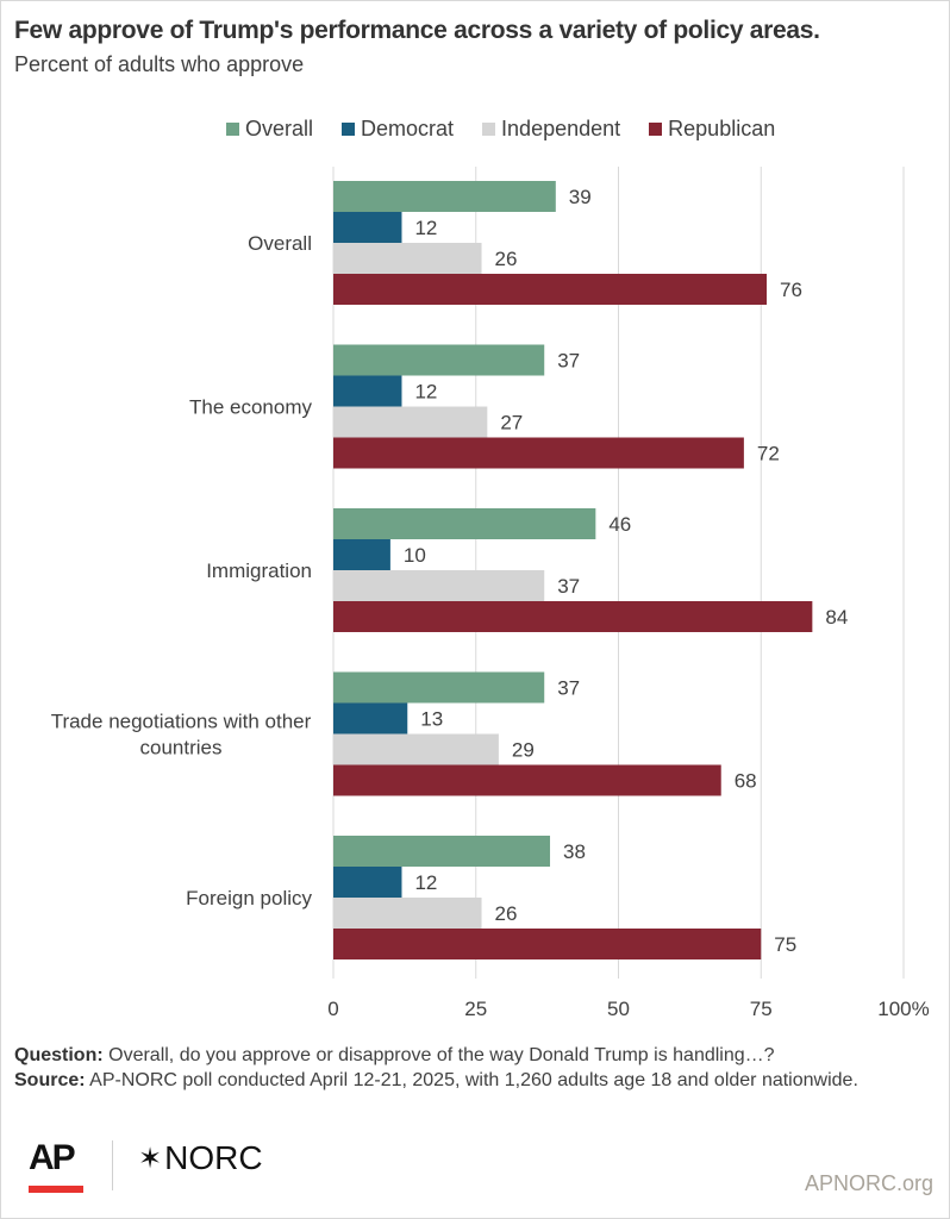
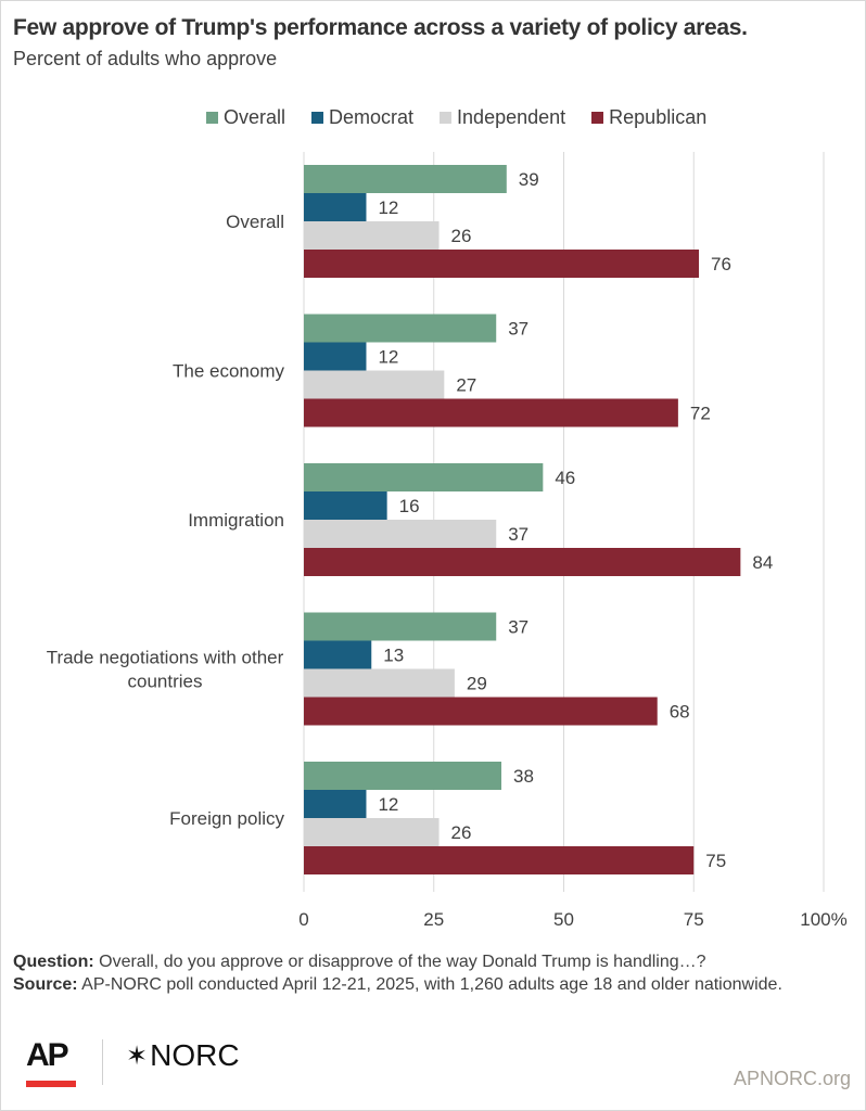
Democrat/Immigration: 10 -> 16
